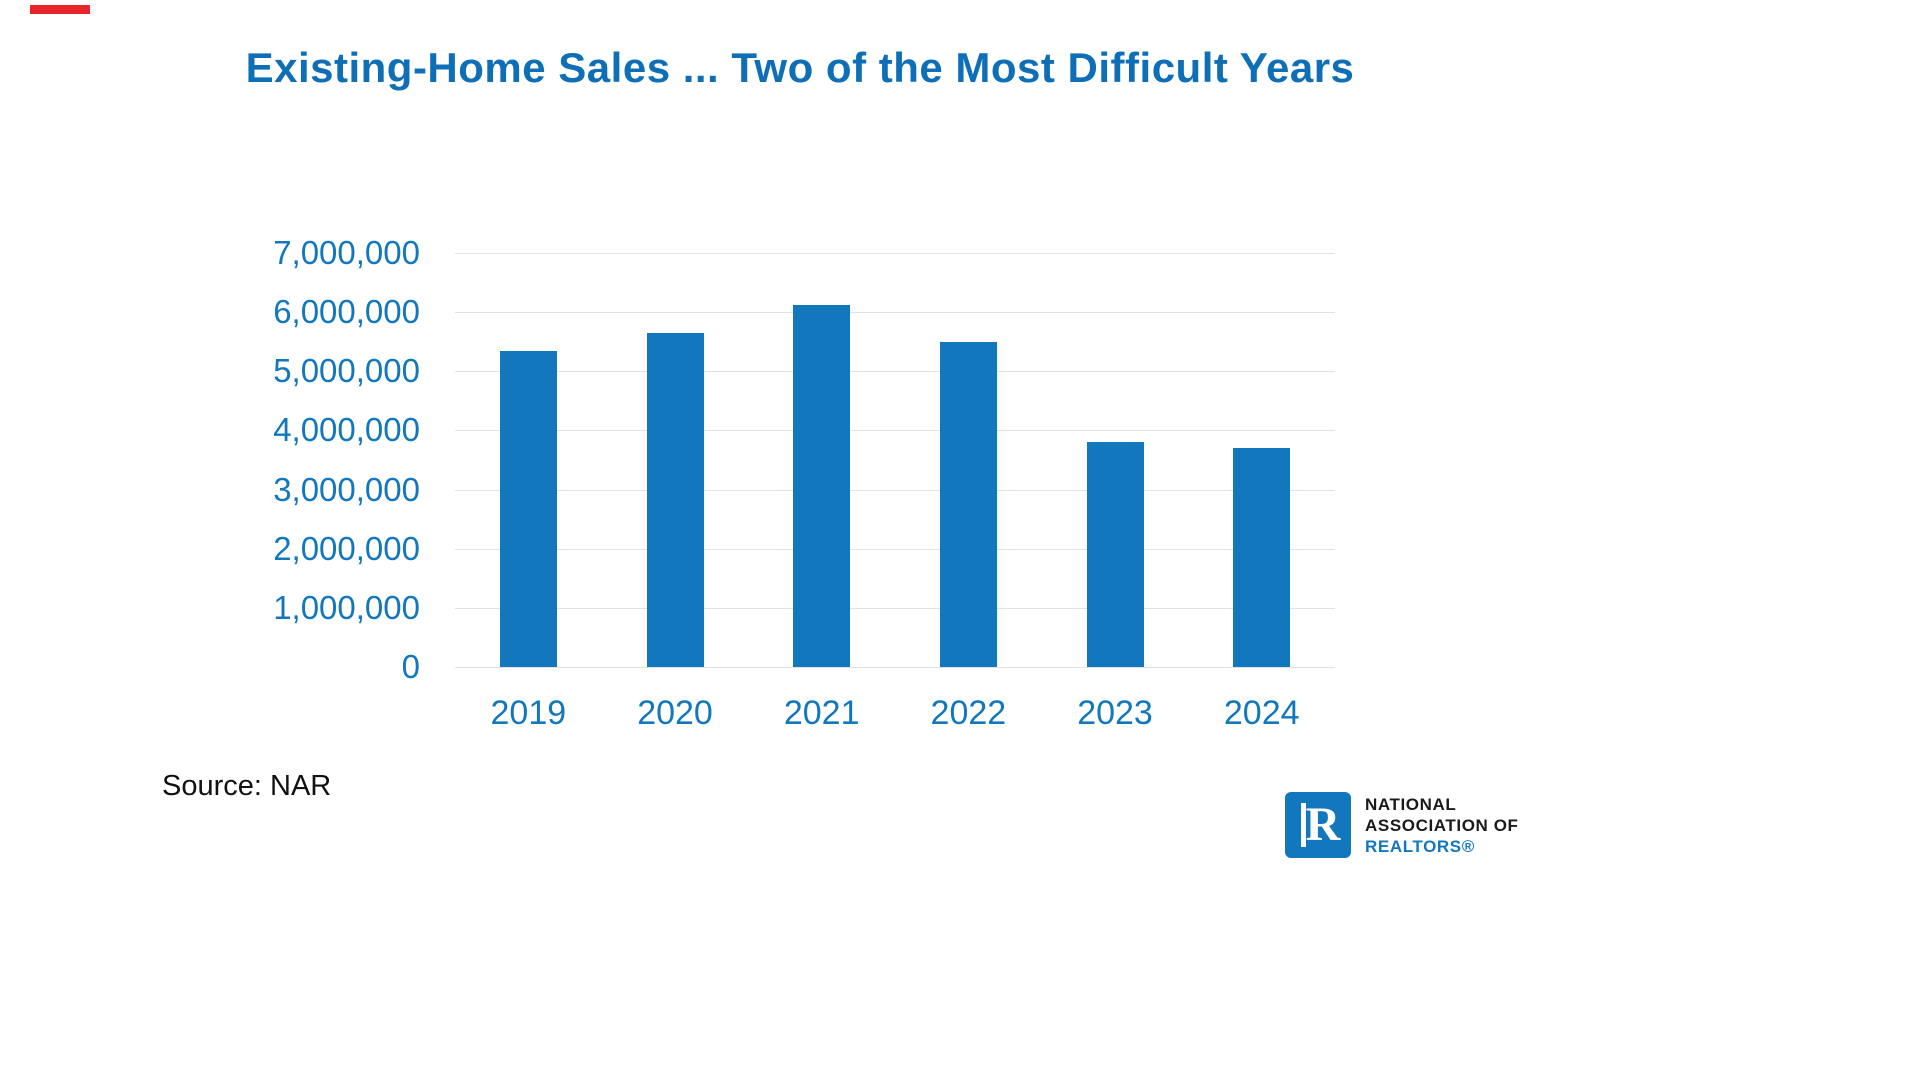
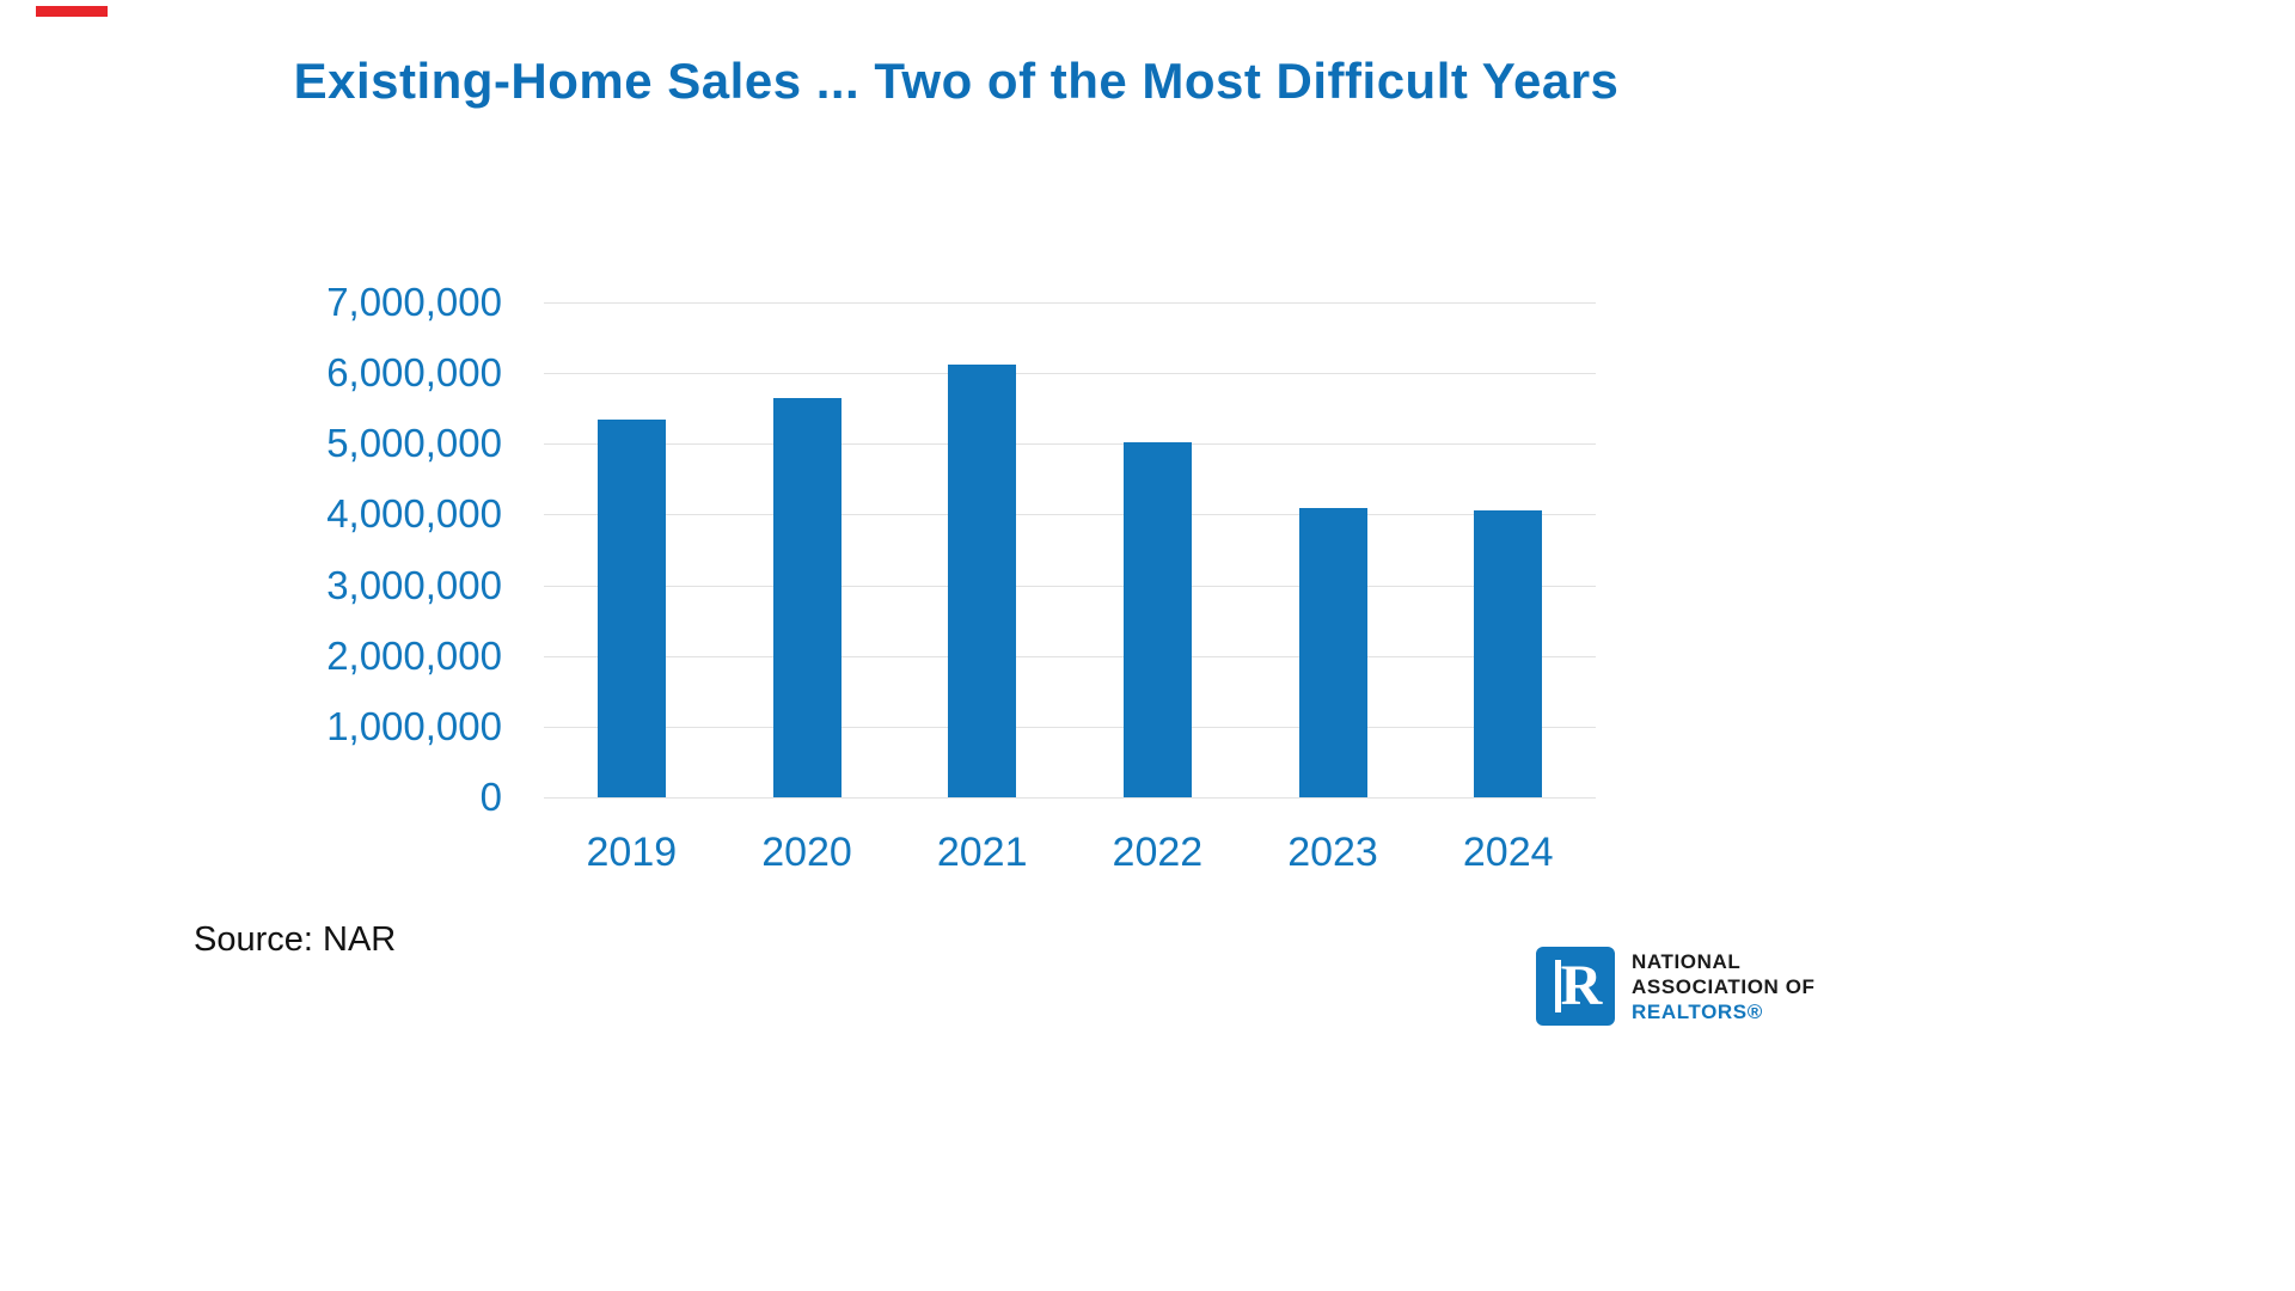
2022: 5500000 -> 5000000
2023: 3800000 -> 4100000
2024: 3700000 -> 4100000
